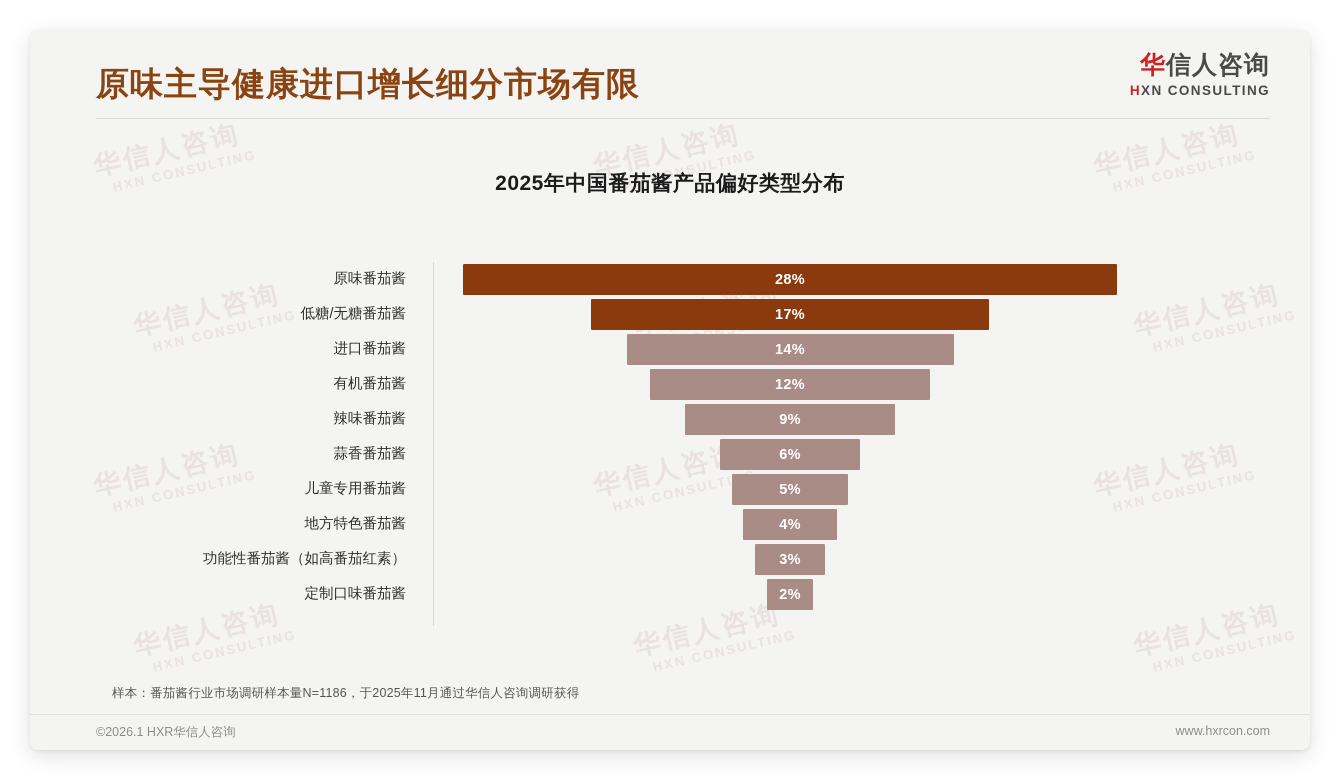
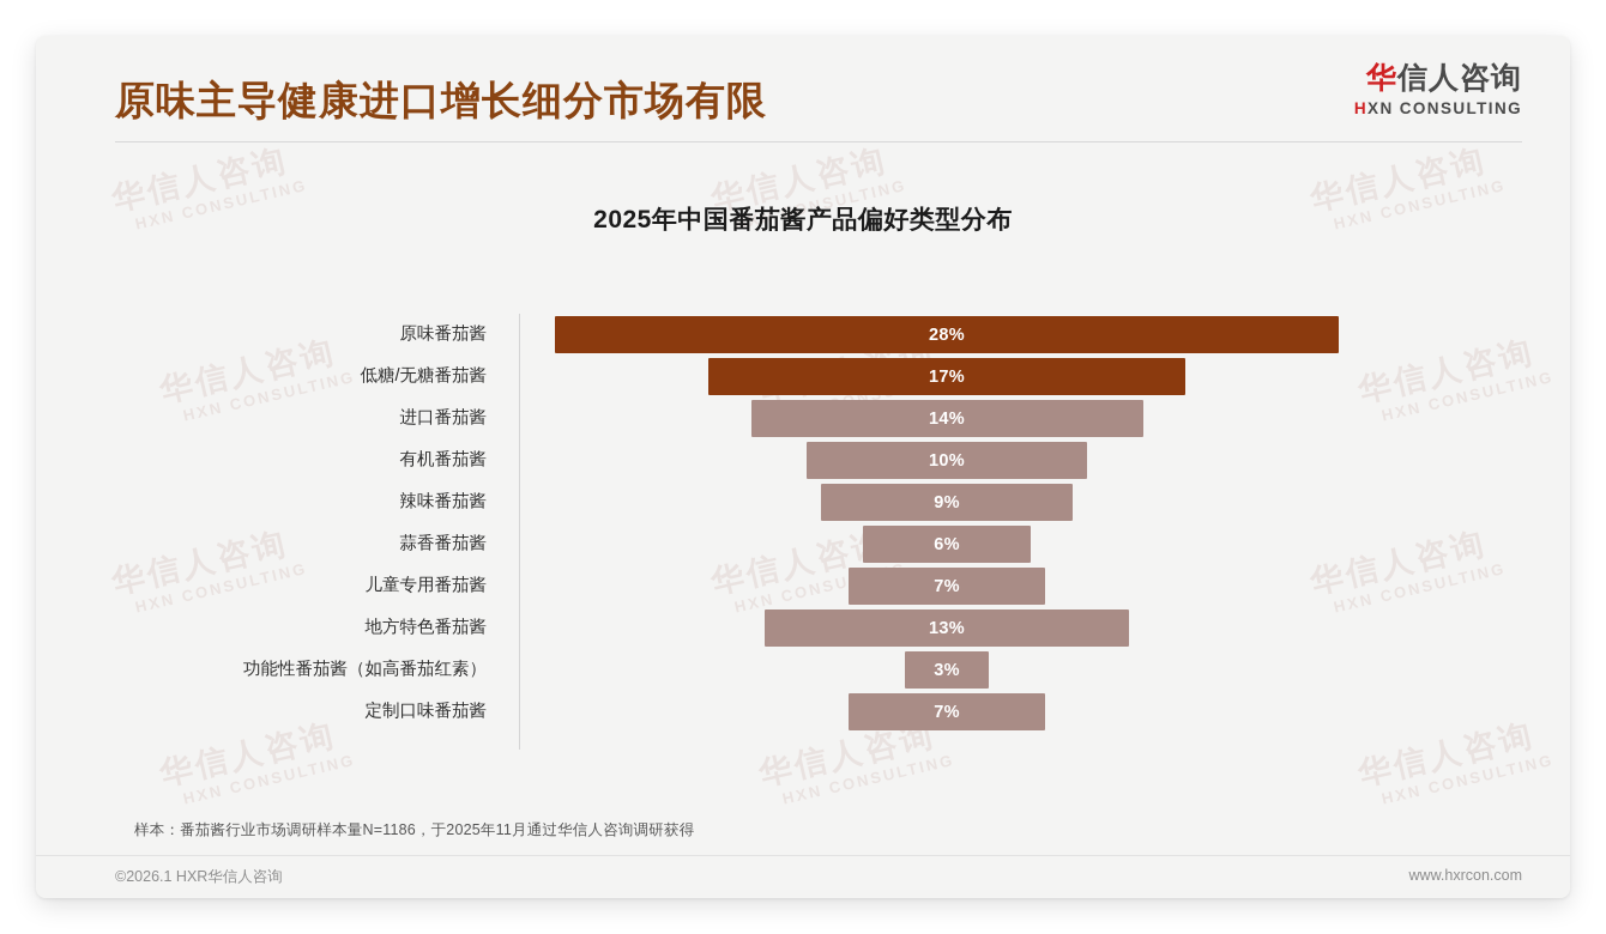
有机番茄酱: 12% -> 10%
儿童专用番茄酱: 5% -> 7%
地方特色番茄酱: 4% -> 13%
定制口味番茄酱: 2% -> 7%
